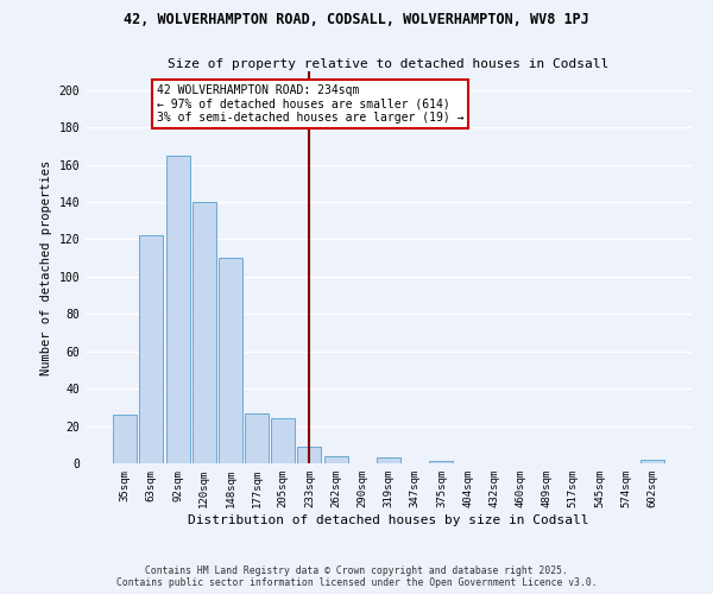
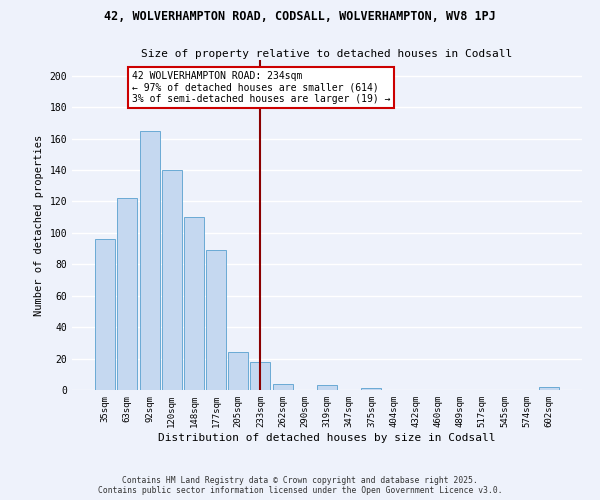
35sqm: 26 -> 96
177sqm: 27 -> 89
233sqm: 9 -> 18
